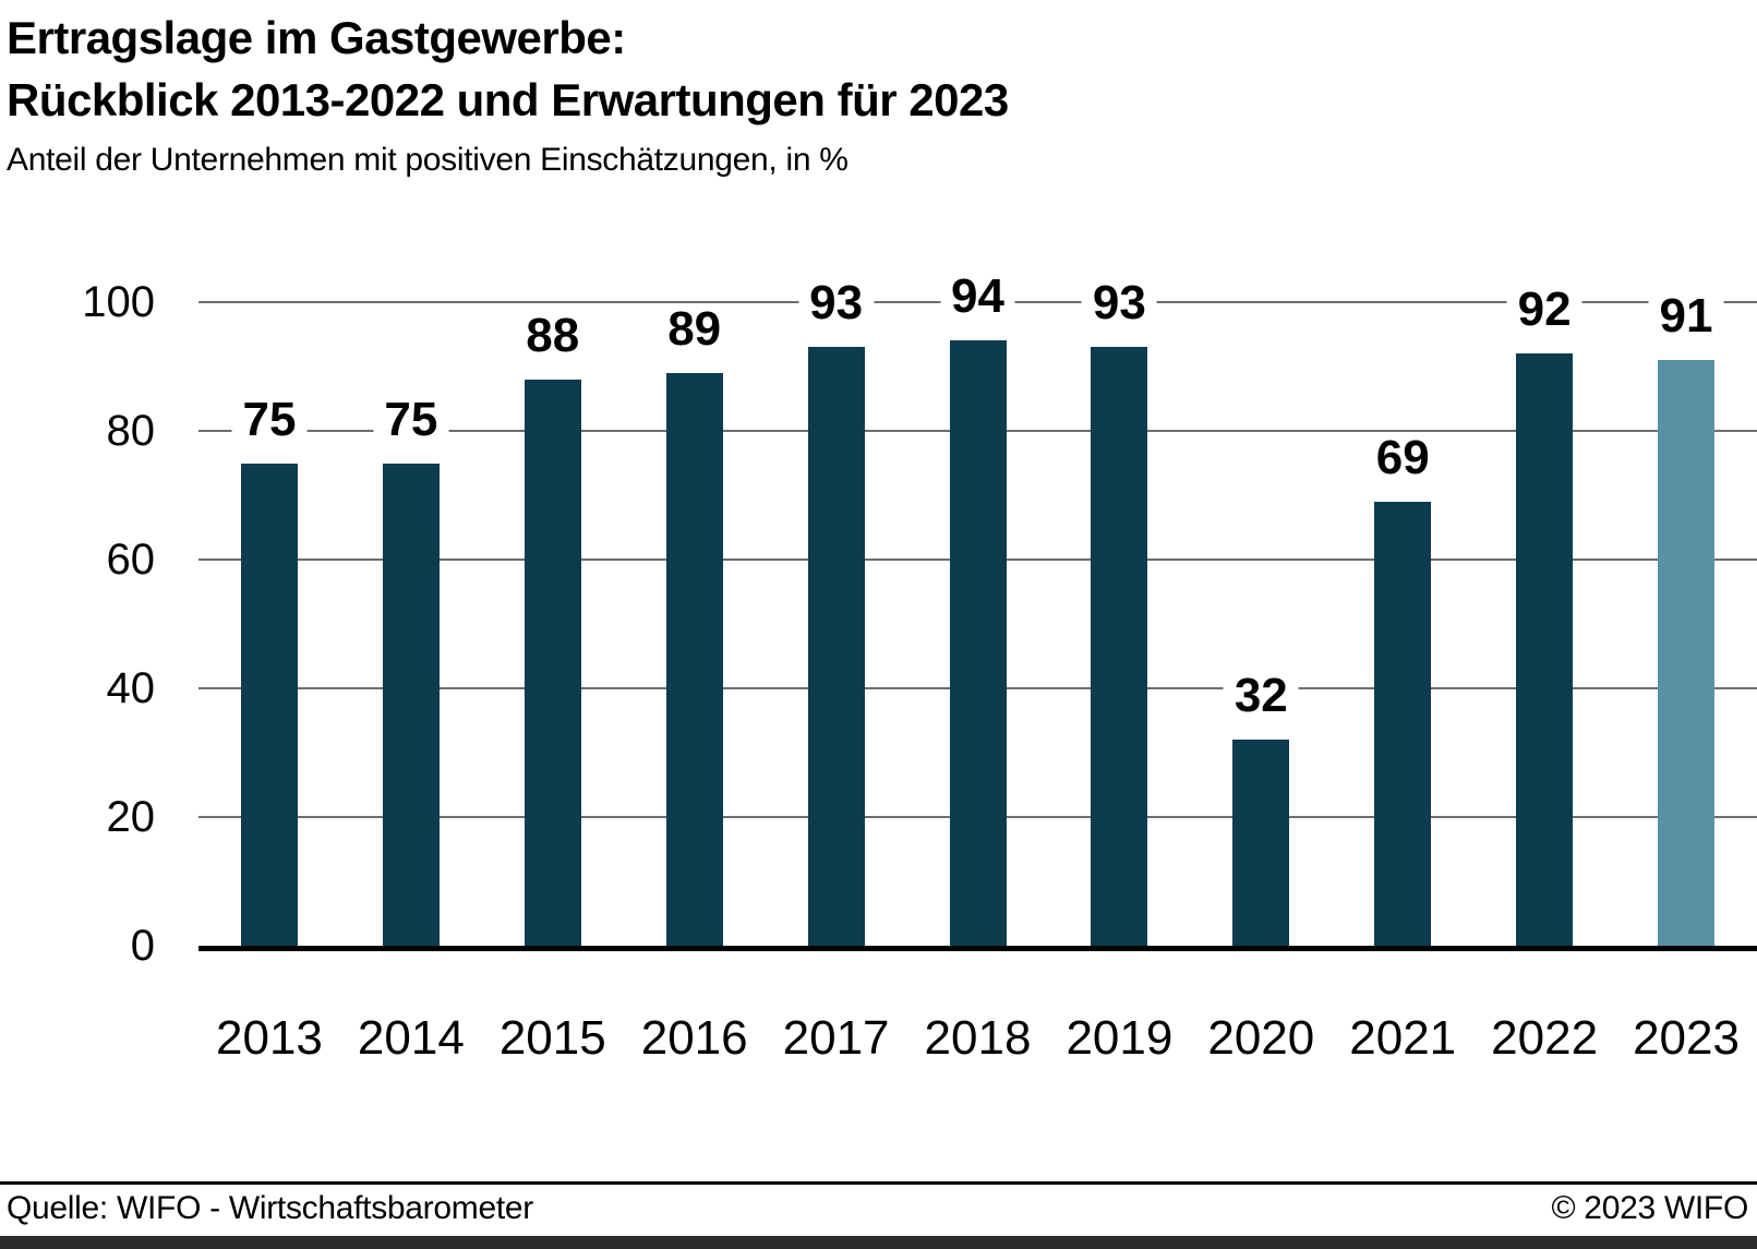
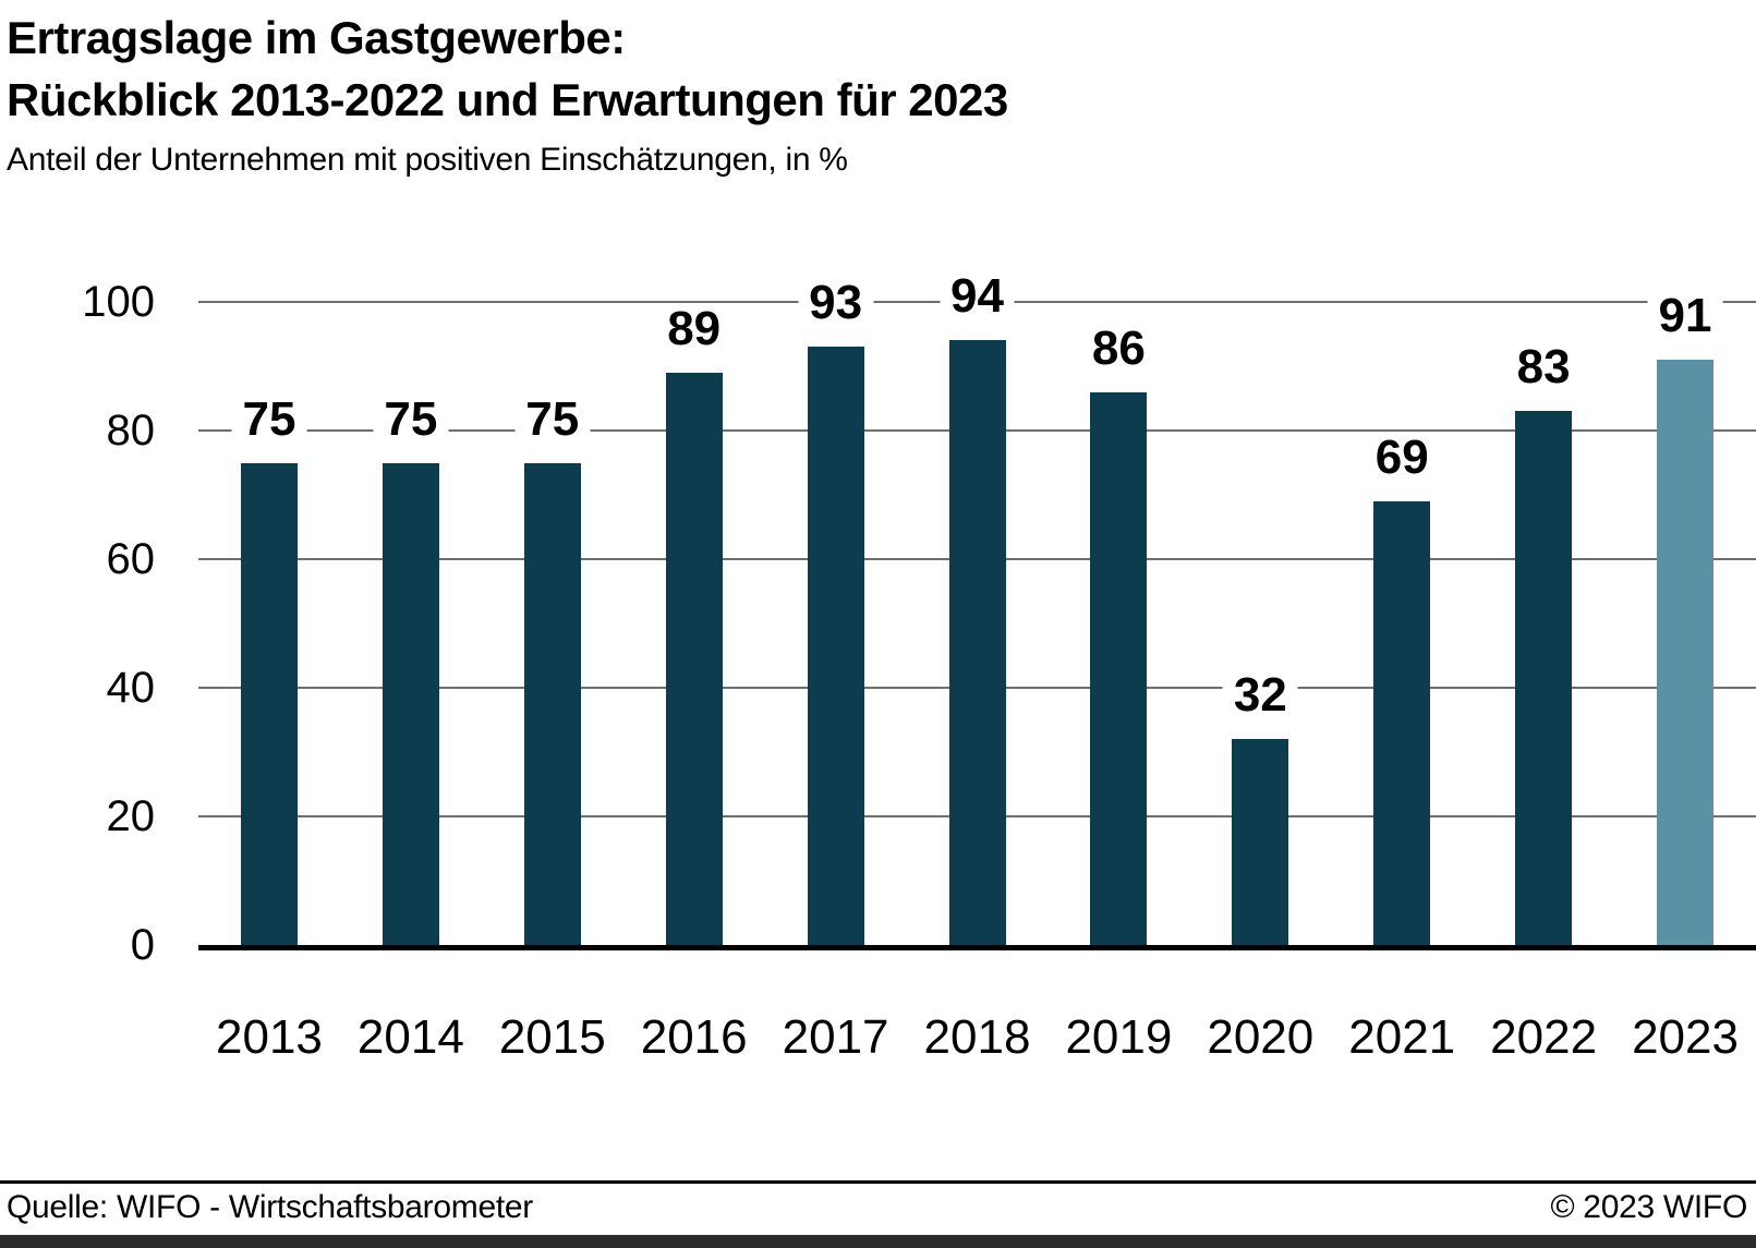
2015: 88 -> 75
2019: 93 -> 86
2022: 92 -> 83
